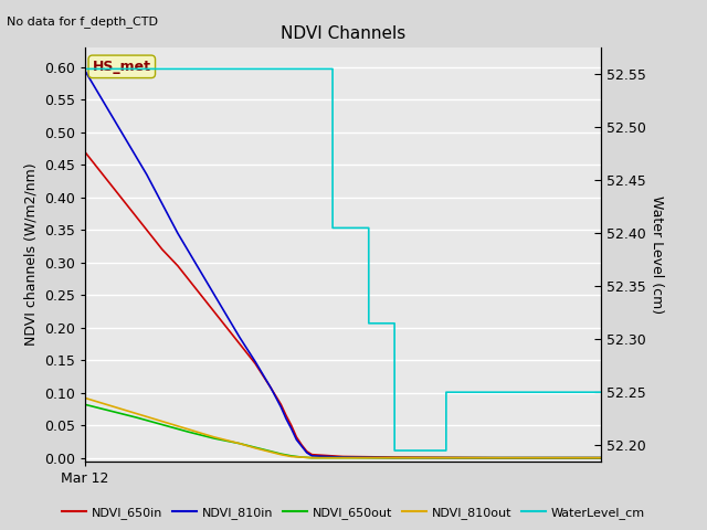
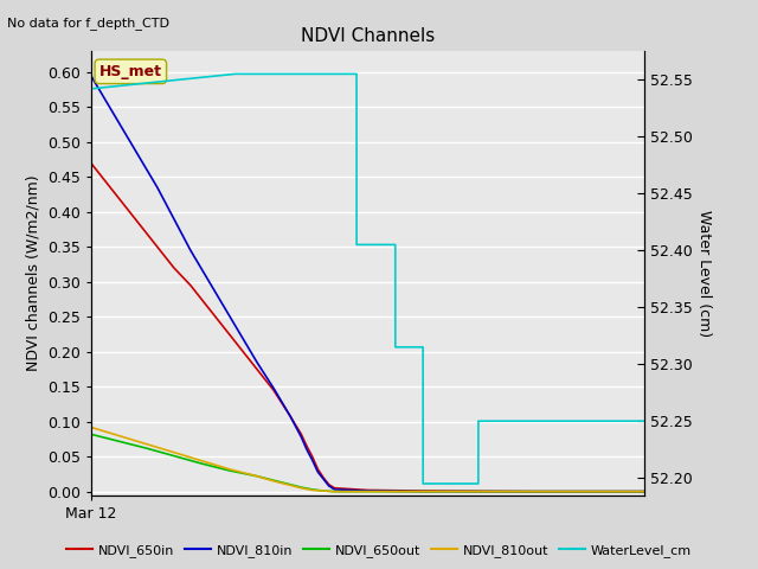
WaterLevel_cm/Mar 12: 52.555 -> 52.542
